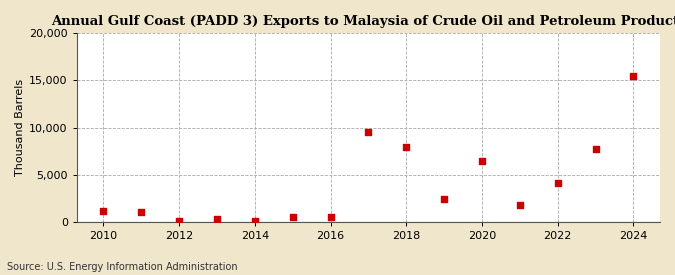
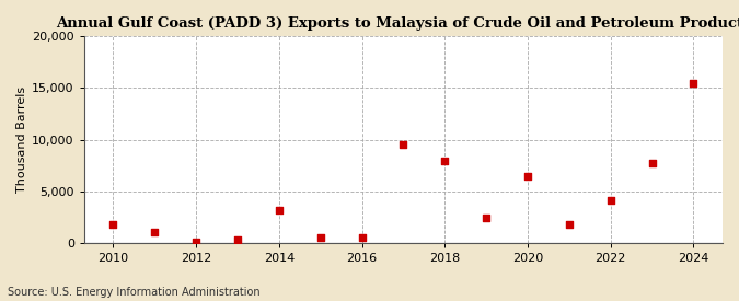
2010: 1,100 -> 1,800
2014: 100 -> 3,200
